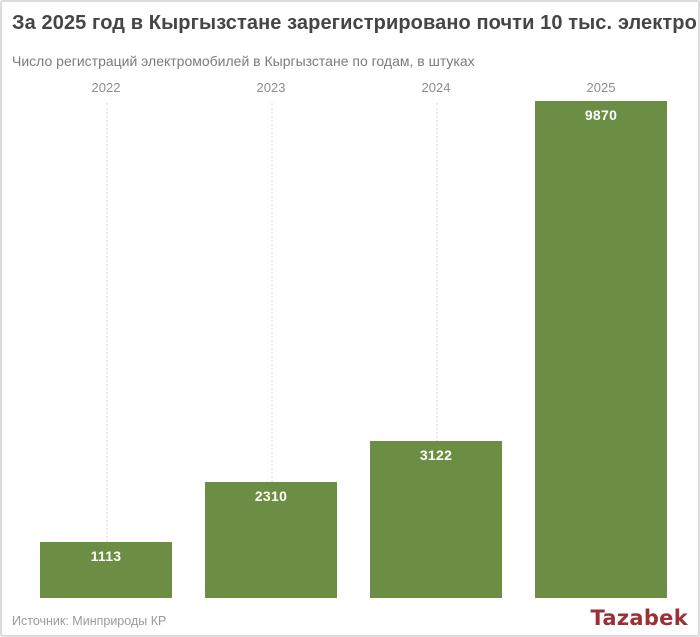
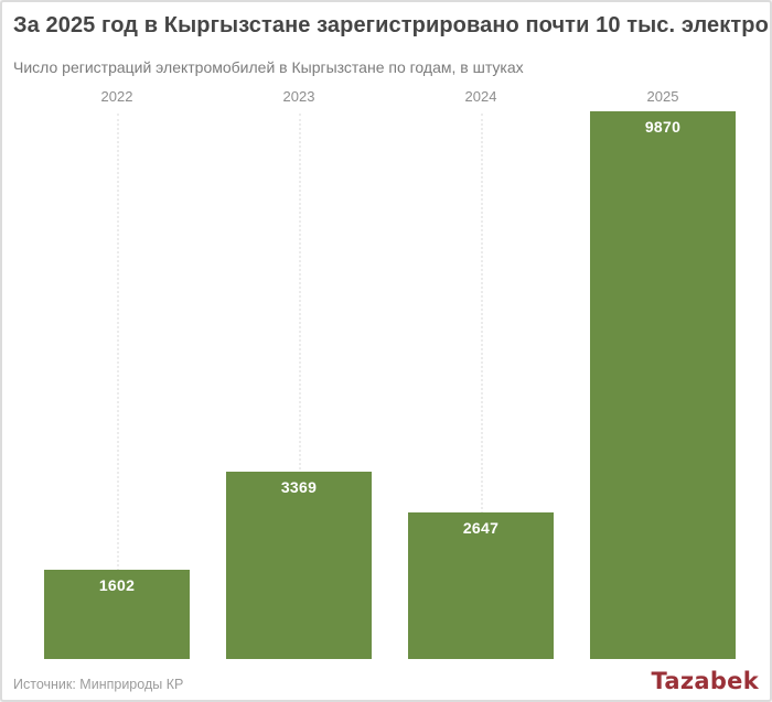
2022: 1113 -> 1602
2023: 2310 -> 3369
2024: 3122 -> 2647
